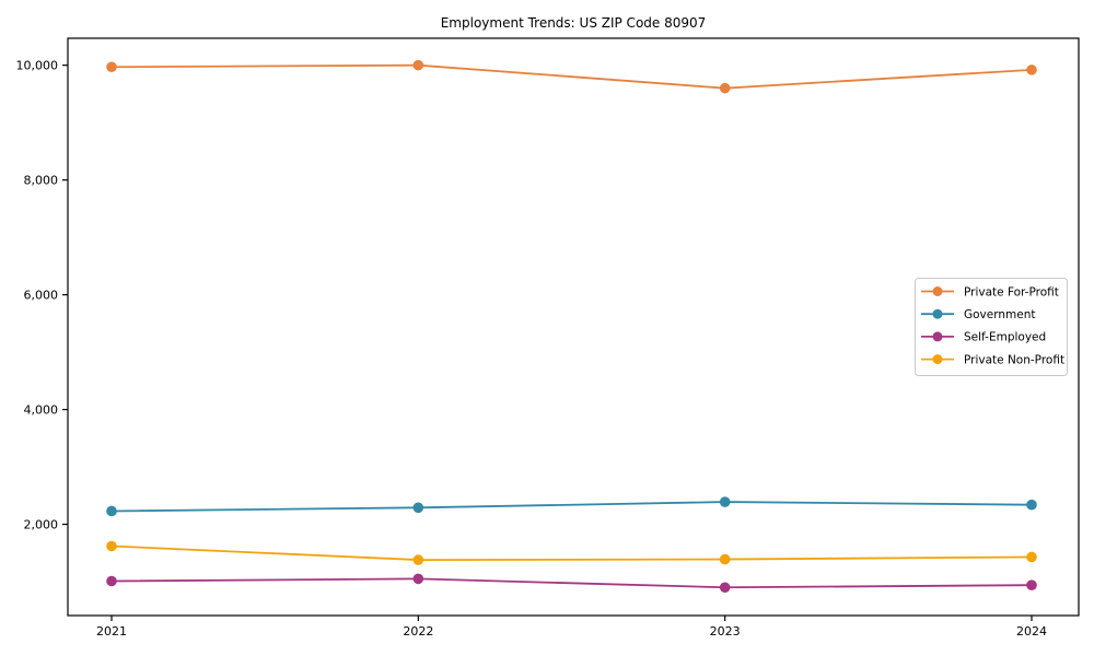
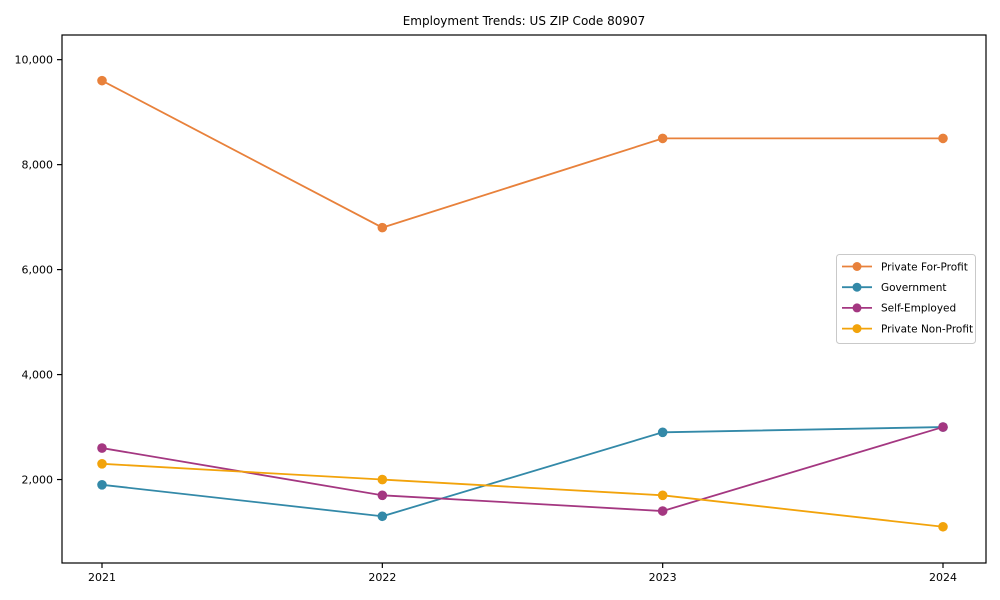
Private For-Profit/2021: 10000 -> 9600
Government/2021: 2200 -> 1900
Self-Employed/2021: 1000 -> 2600
Private Non-Profit/2021: 1600 -> 2300
Private For-Profit/2022: 10000 -> 6800
Government/2022: 2300 -> 1300
Self-Employed/2022: 1000 -> 1700
Private Non-Profit/2022: 1400 -> 2000
Private For-Profit/2023: 9600 -> 8500
Government/2023: 2400 -> 2900
Self-Employed/2023: 900 -> 1400
Private Non-Profit/2023: 1400 -> 1700
Private For-Profit/2024: 9900 -> 8500
Government/2024: 2300 -> 3000
Self-Employed/2024: 900 -> 3000
Private Non-Profit/2024: 1400 -> 1100
